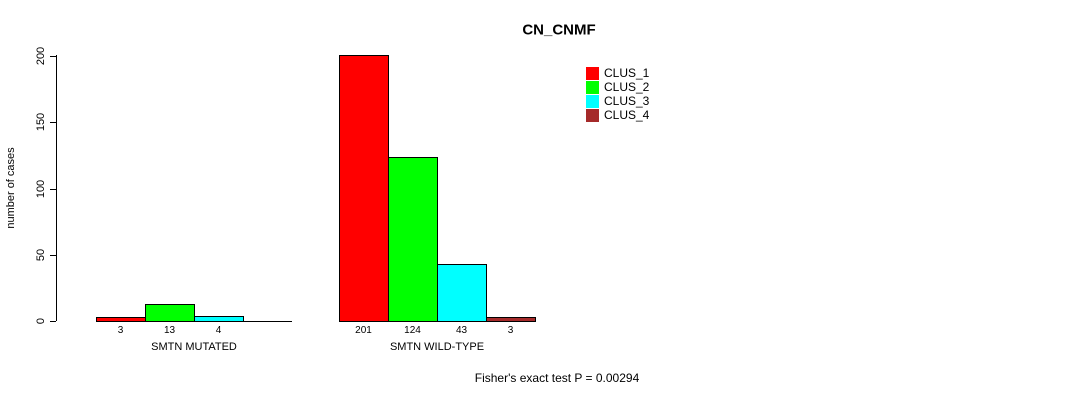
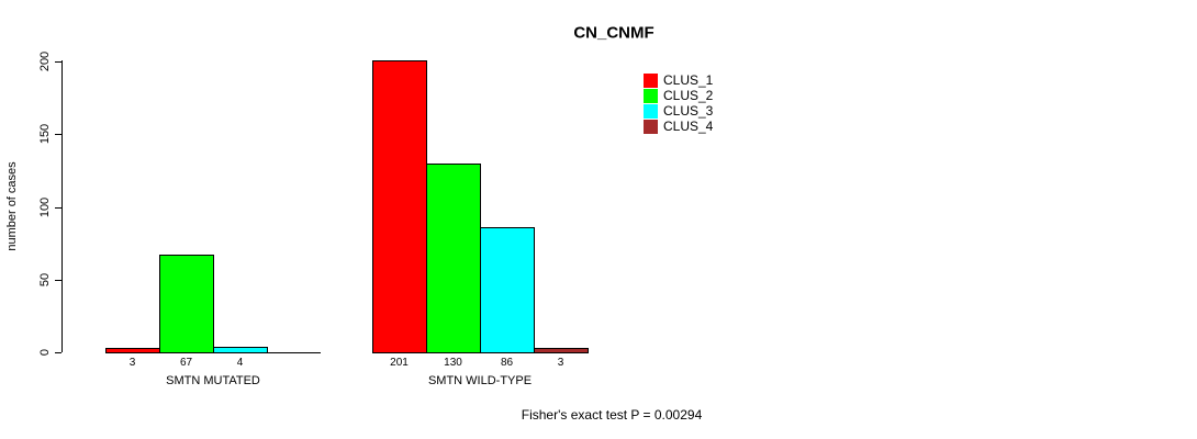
CLUS_2/SMTN MUTATED: 13 -> 67
CLUS_2/SMTN WILD-TYPE: 124 -> 130
CLUS_3/SMTN WILD-TYPE: 43 -> 86
